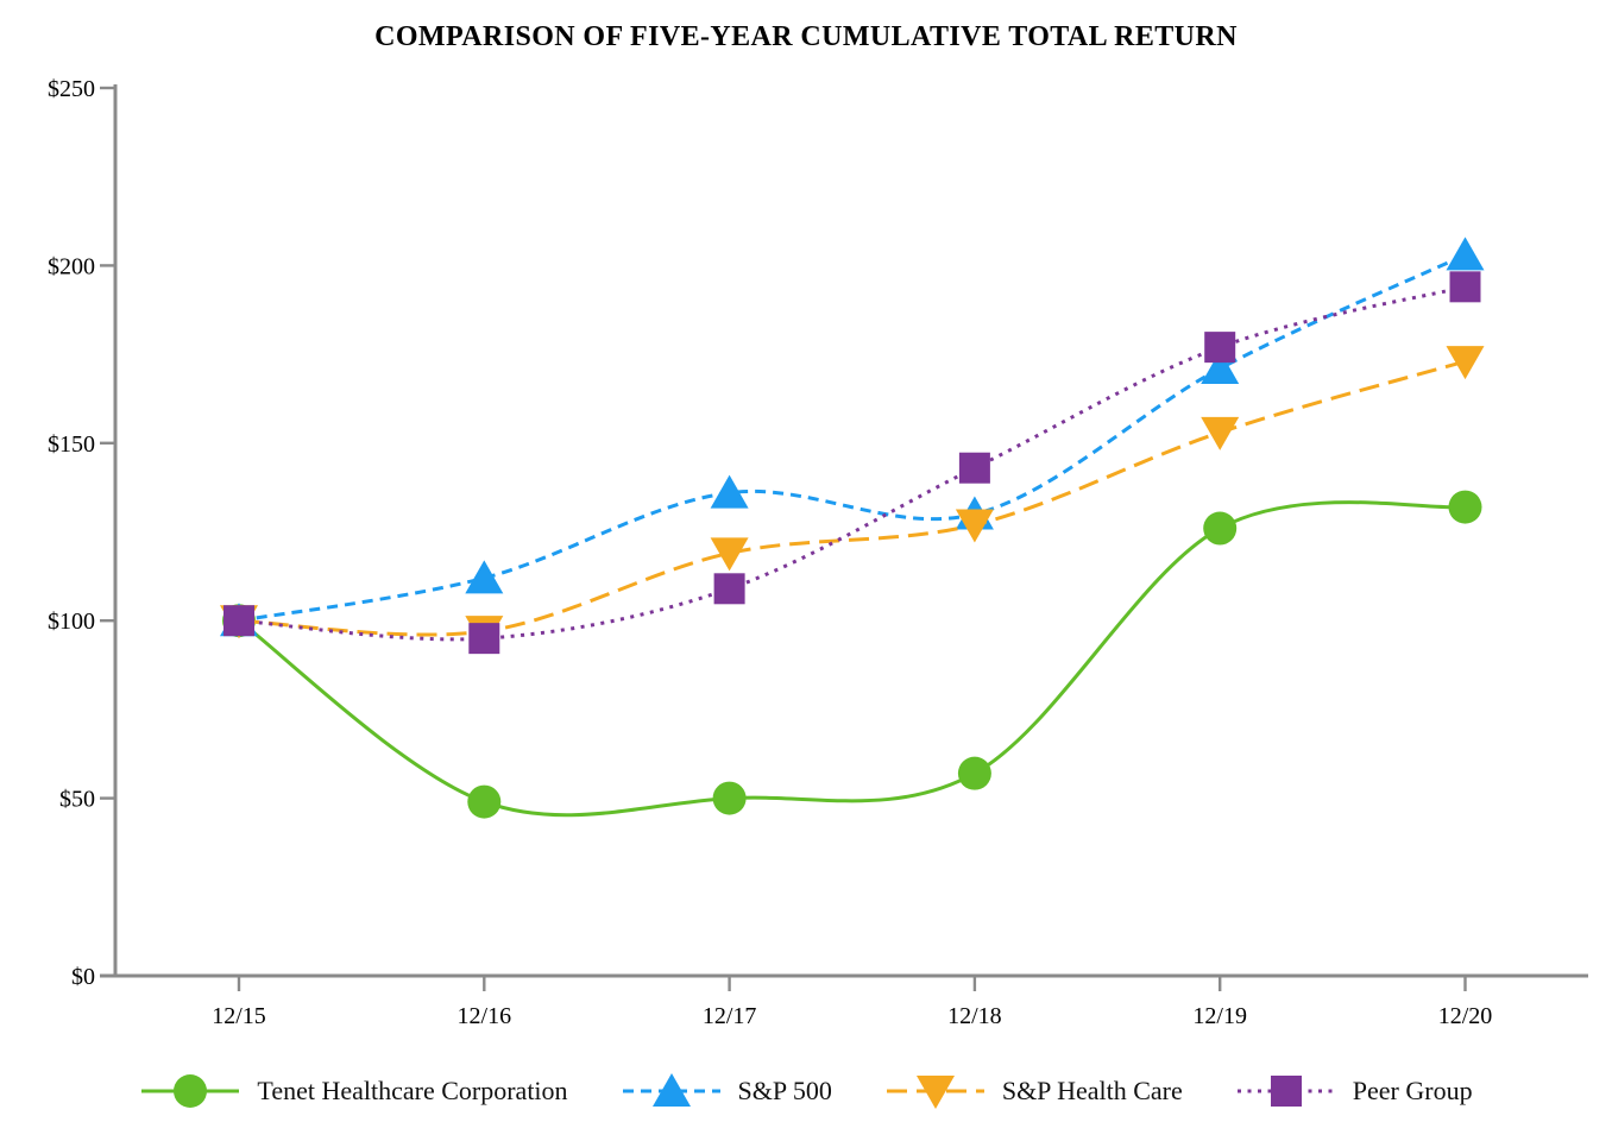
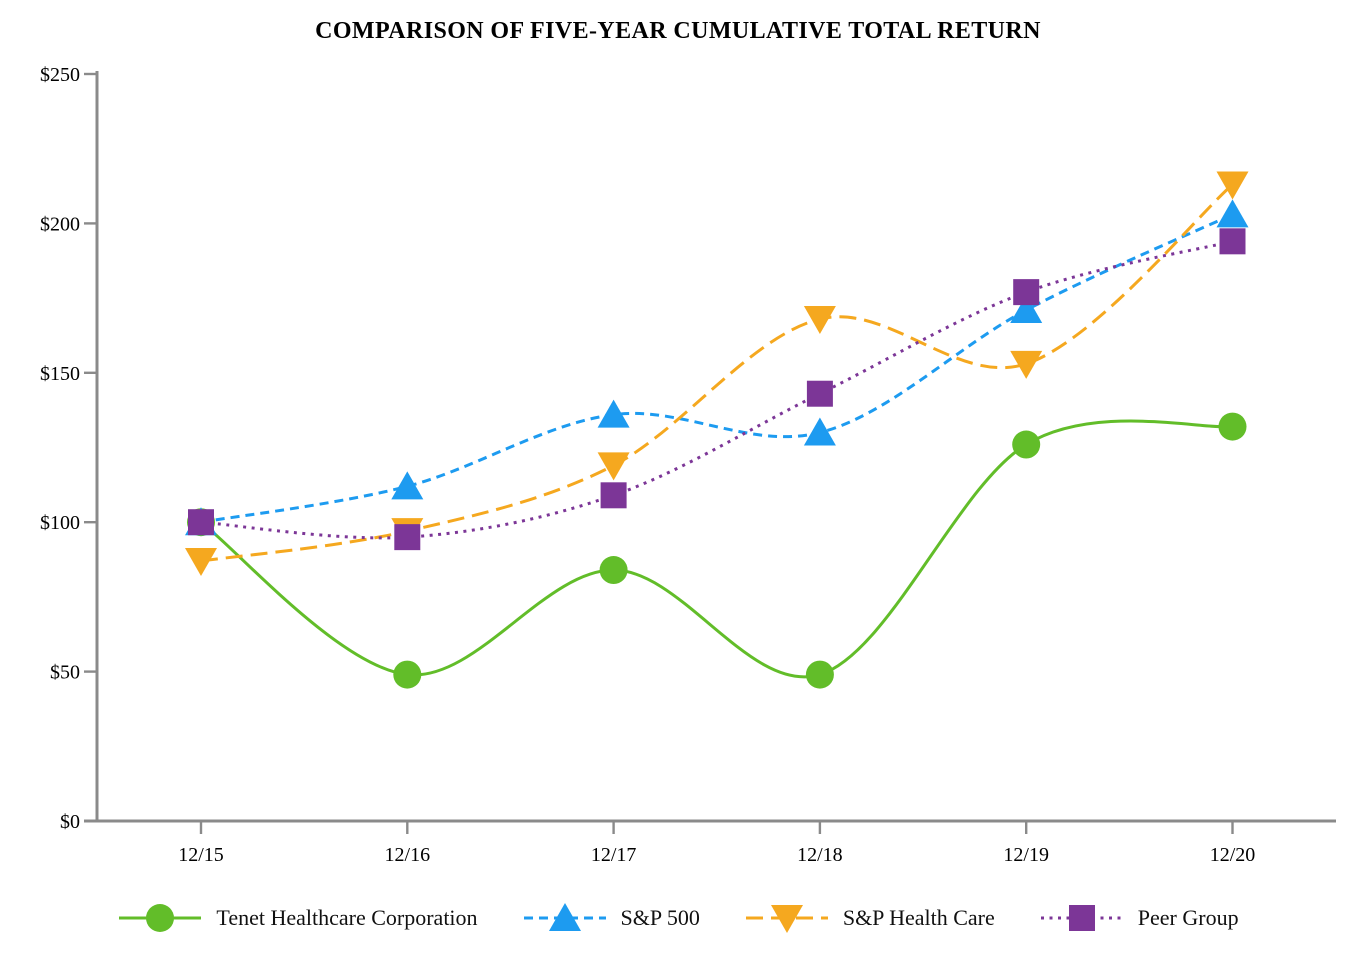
S&P Health Care/12/15: $100 -> $87
Tenet Healthcare Corporation/12/17: $50 -> $84
Tenet Healthcare Corporation/12/18: $57 -> $49
S&P Health Care/12/18: $127 -> $168
S&P Health Care/12/20: $173 -> $213
